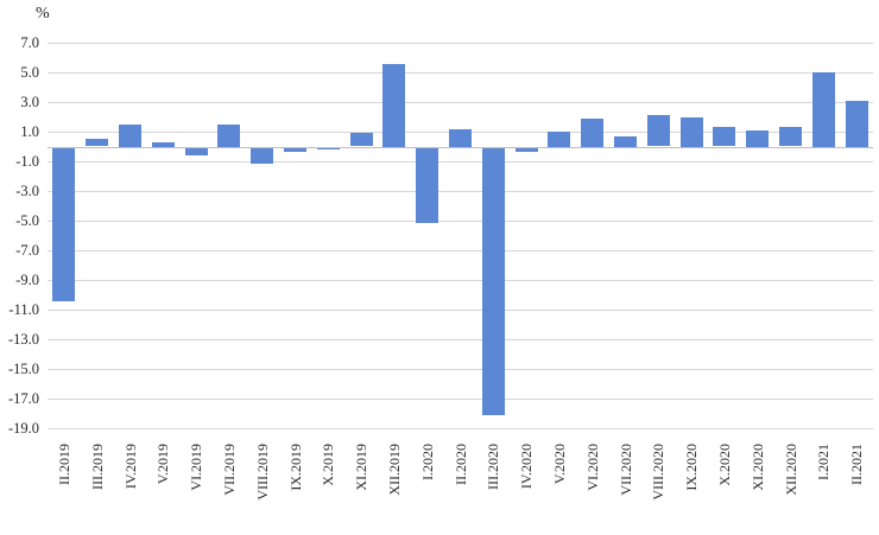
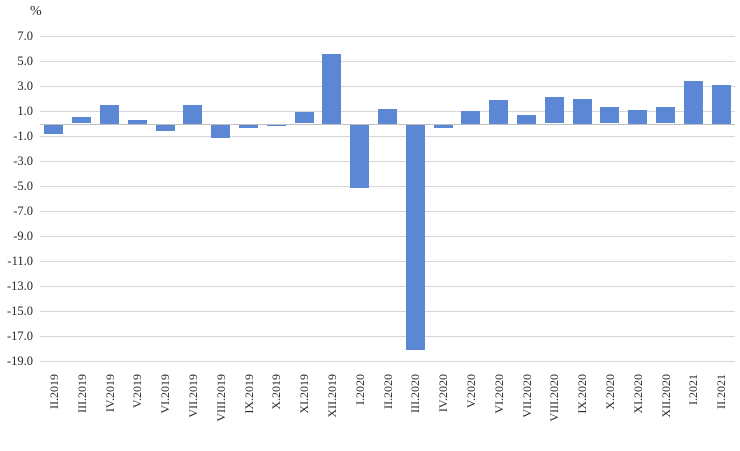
II.2019: -10.3 -> -0.7
I.2021: 5.0 -> 3.4
